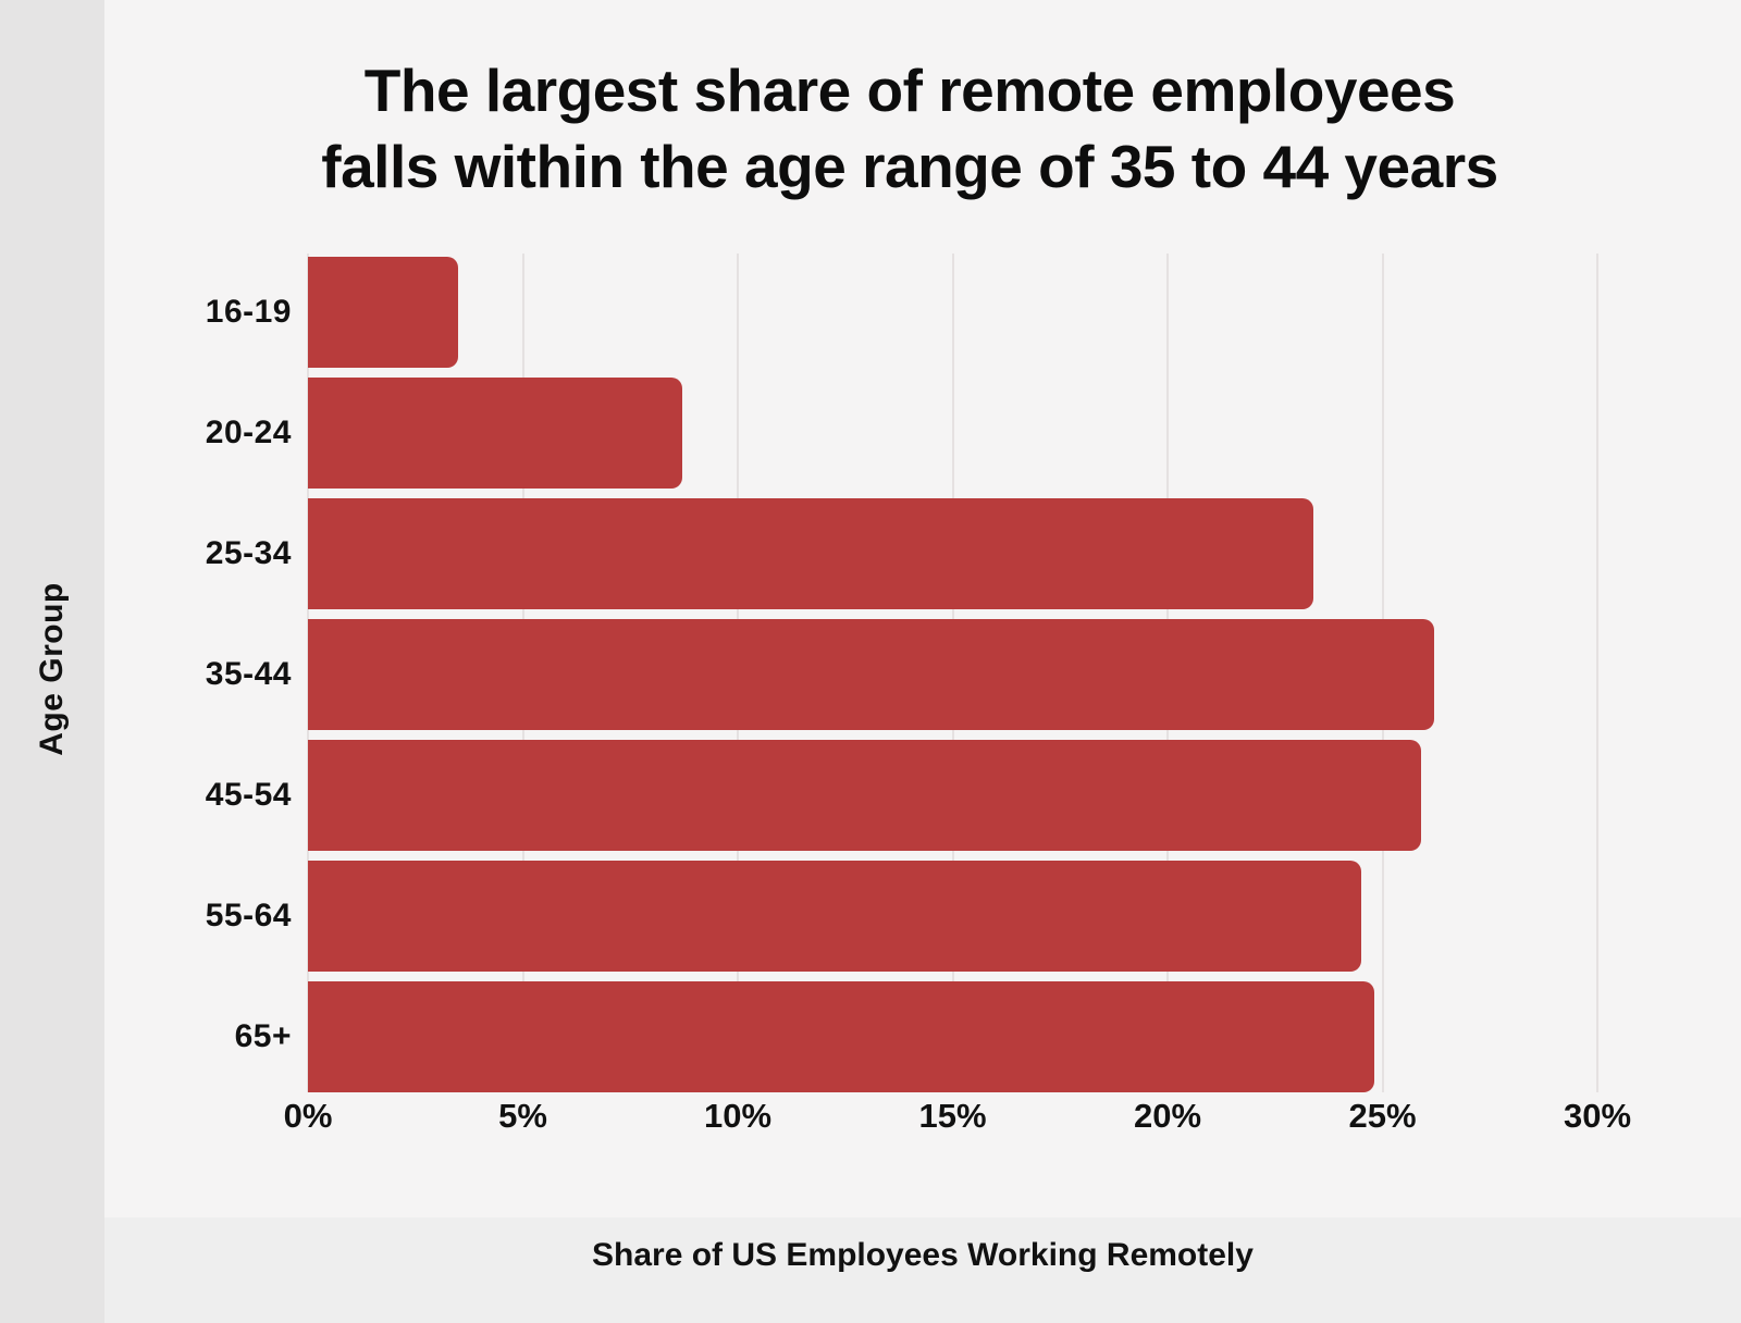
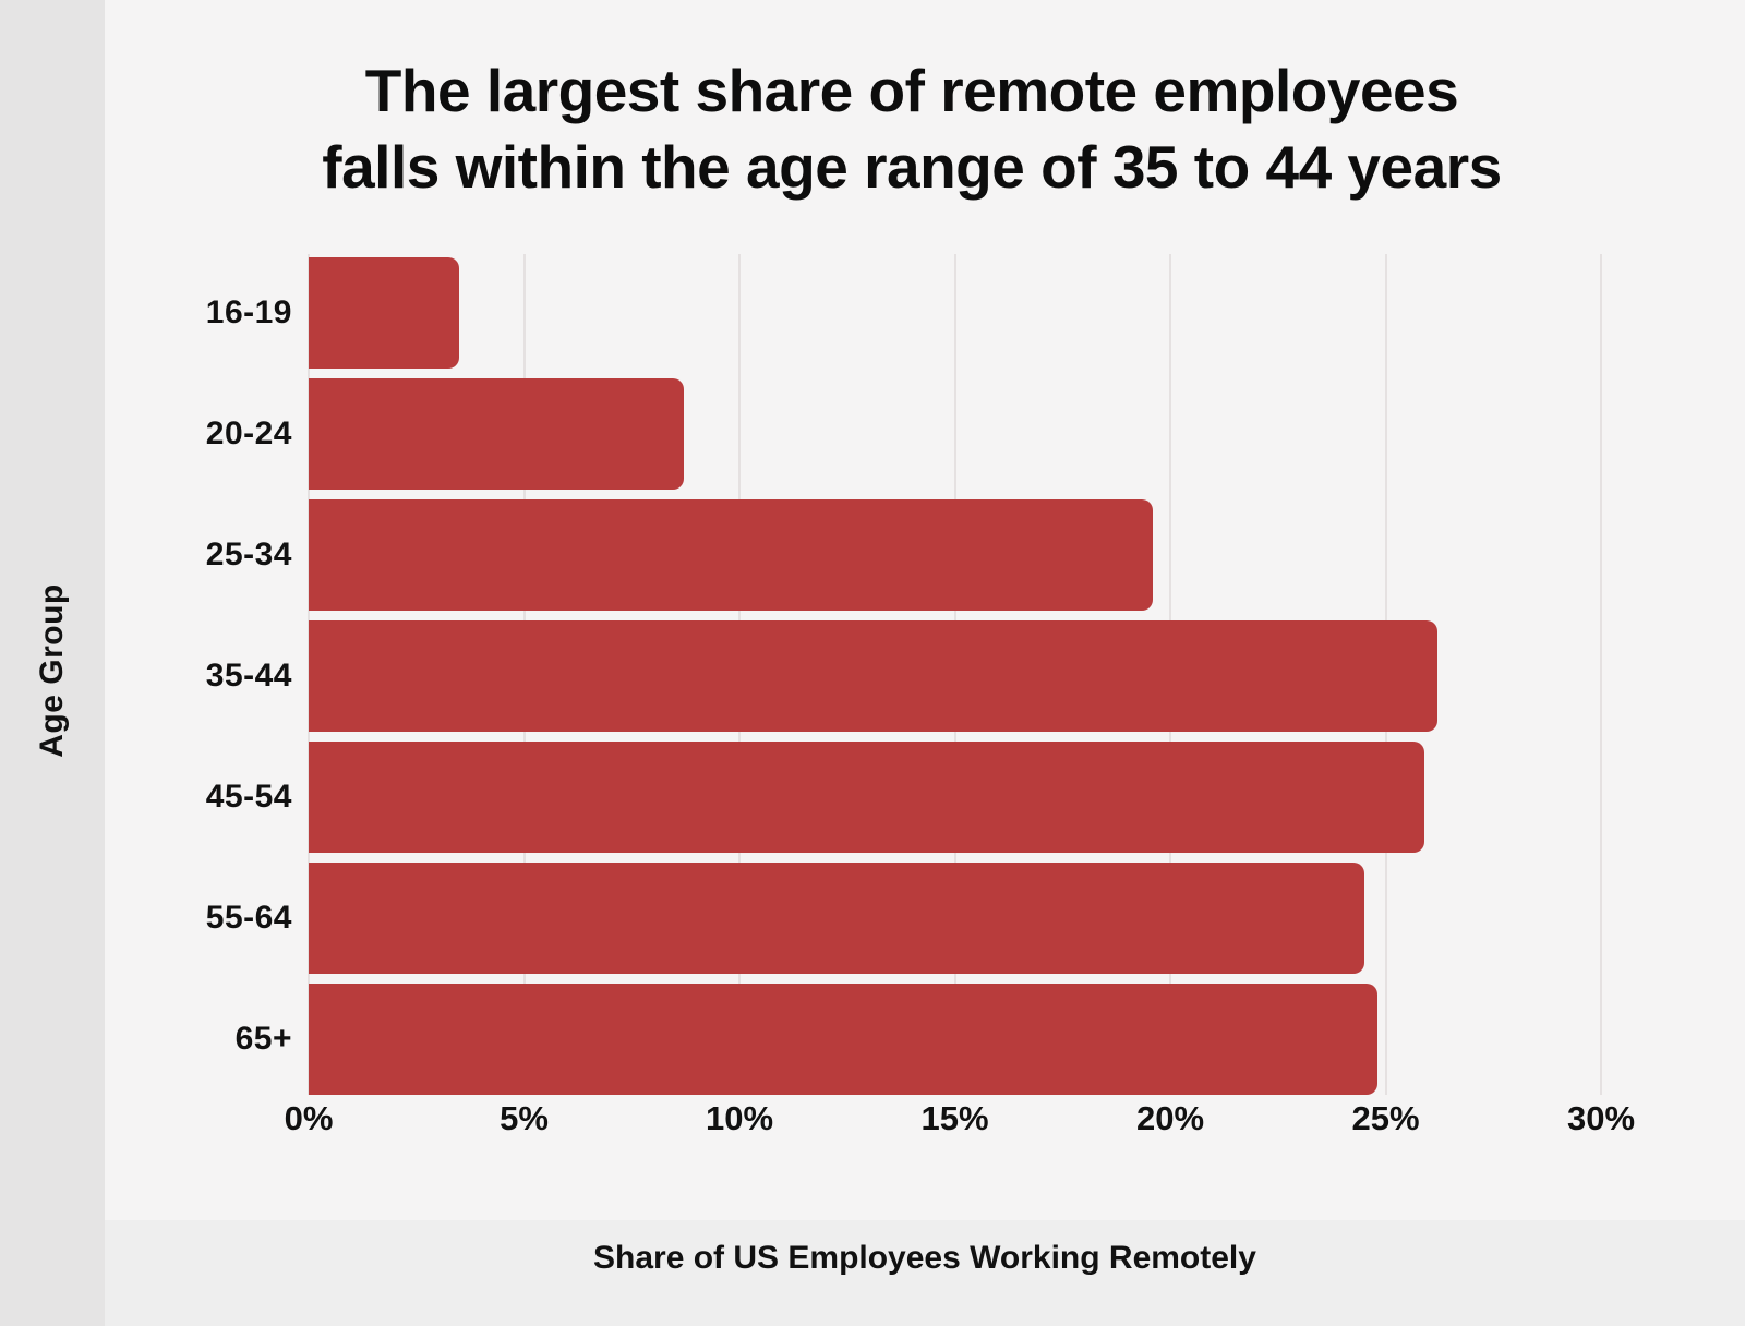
25-34: 23.4% -> 19.6%
